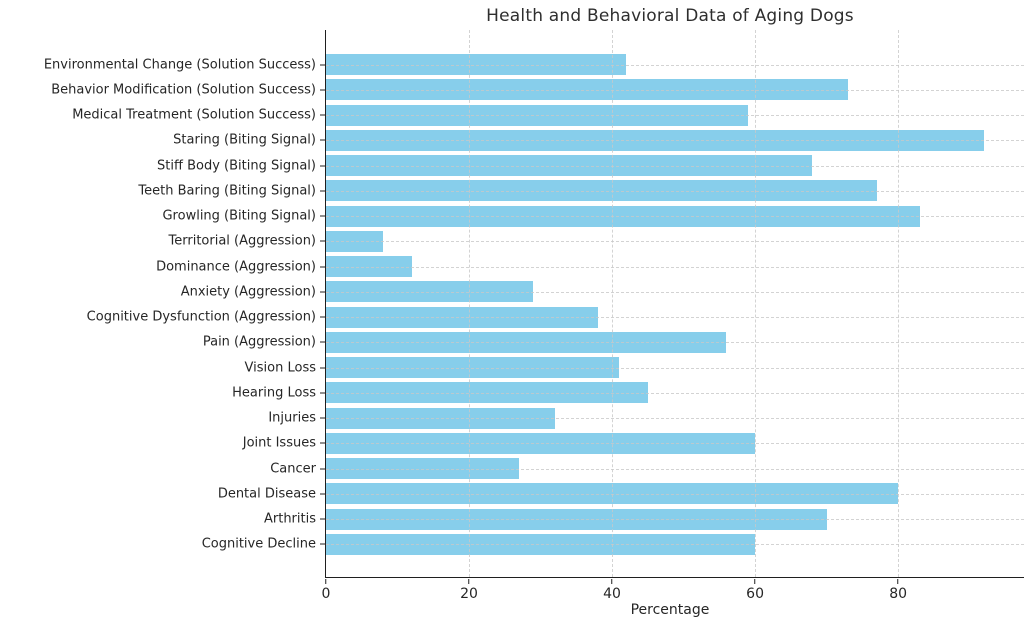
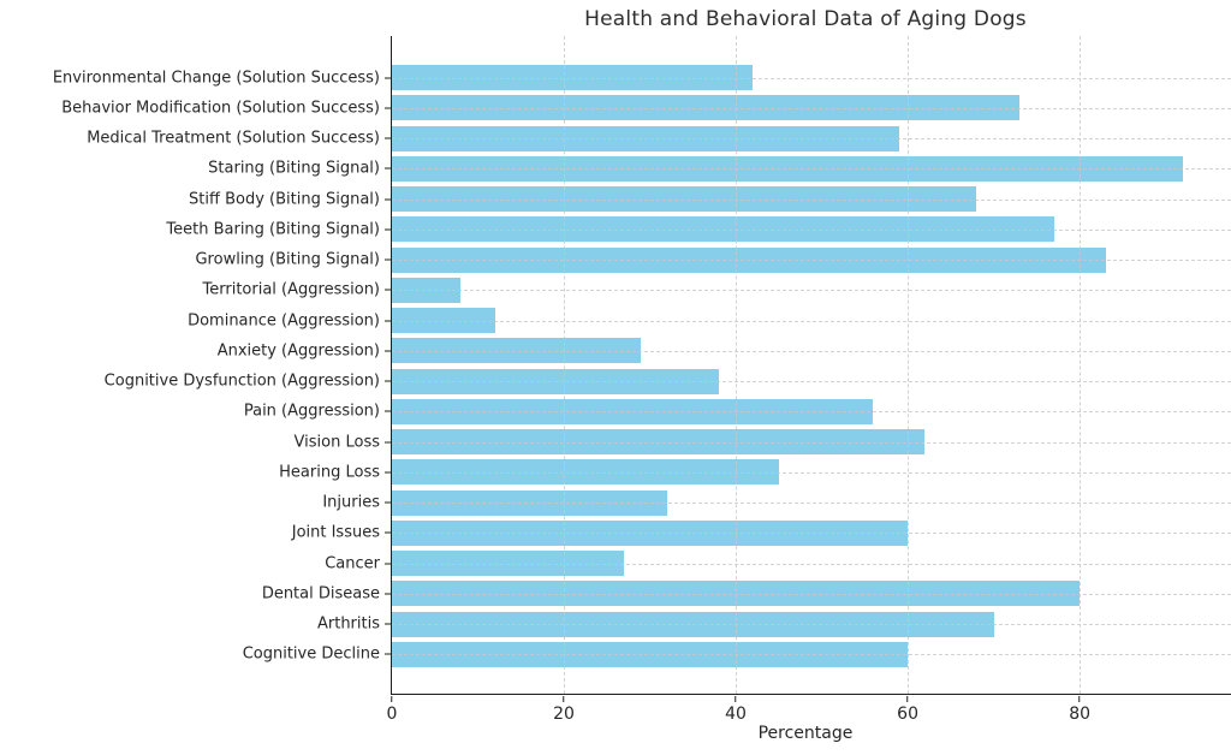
Vision Loss: 41 -> 62
